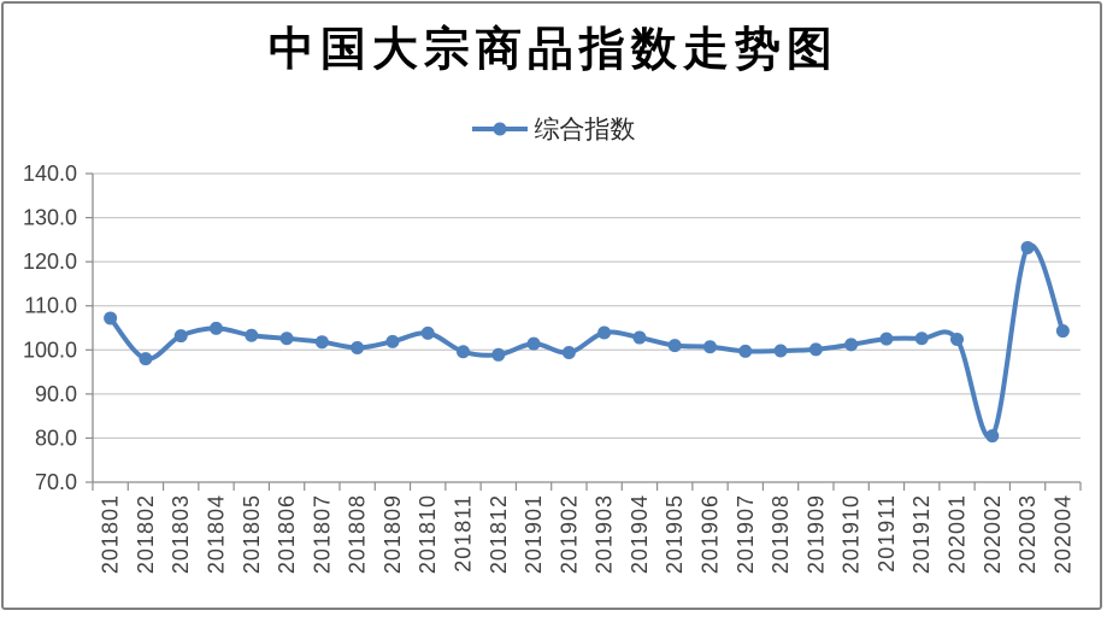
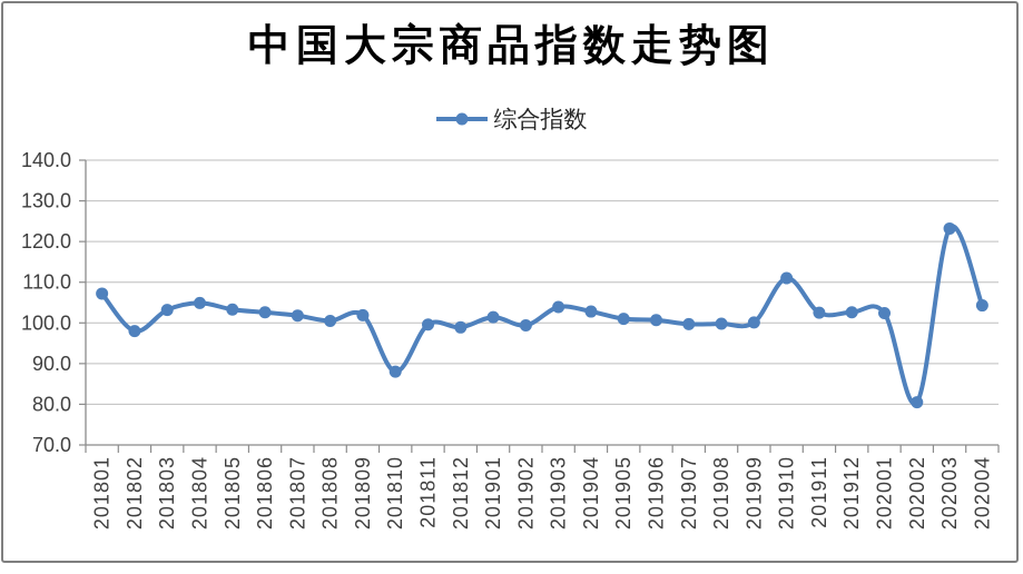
201810: 104 -> 88
201910: 101 -> 111
